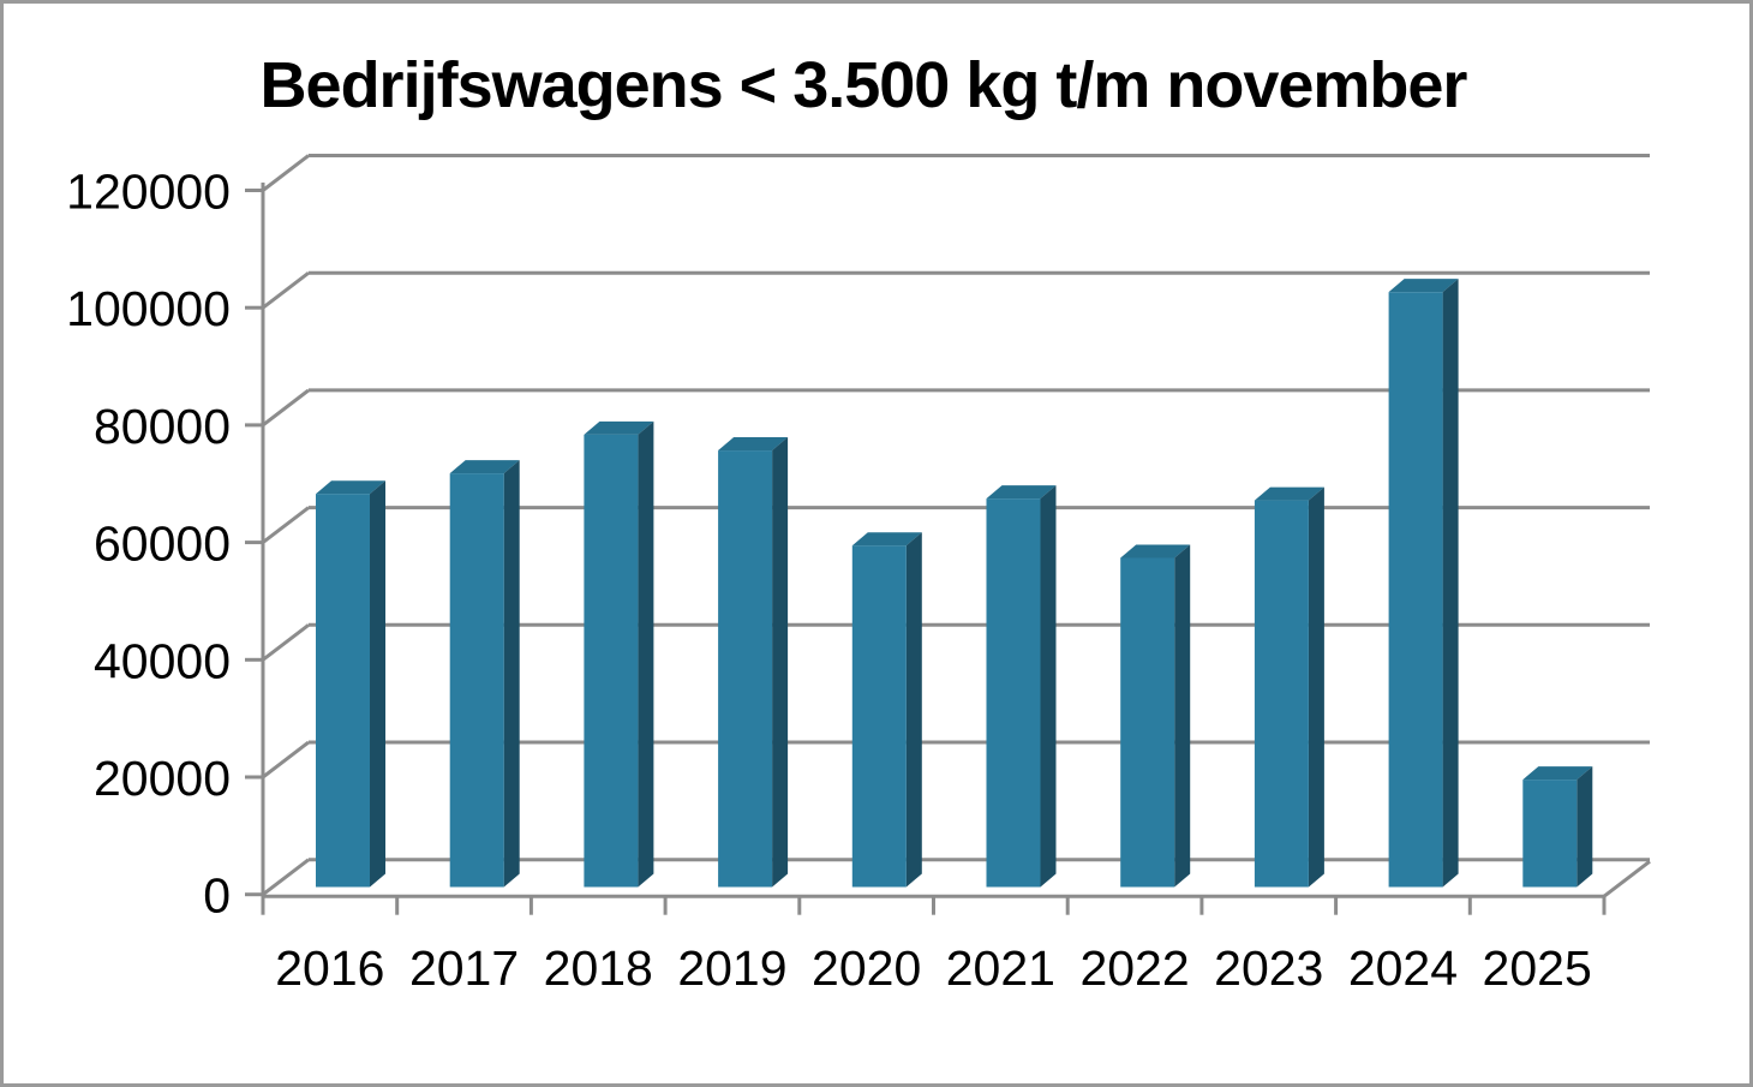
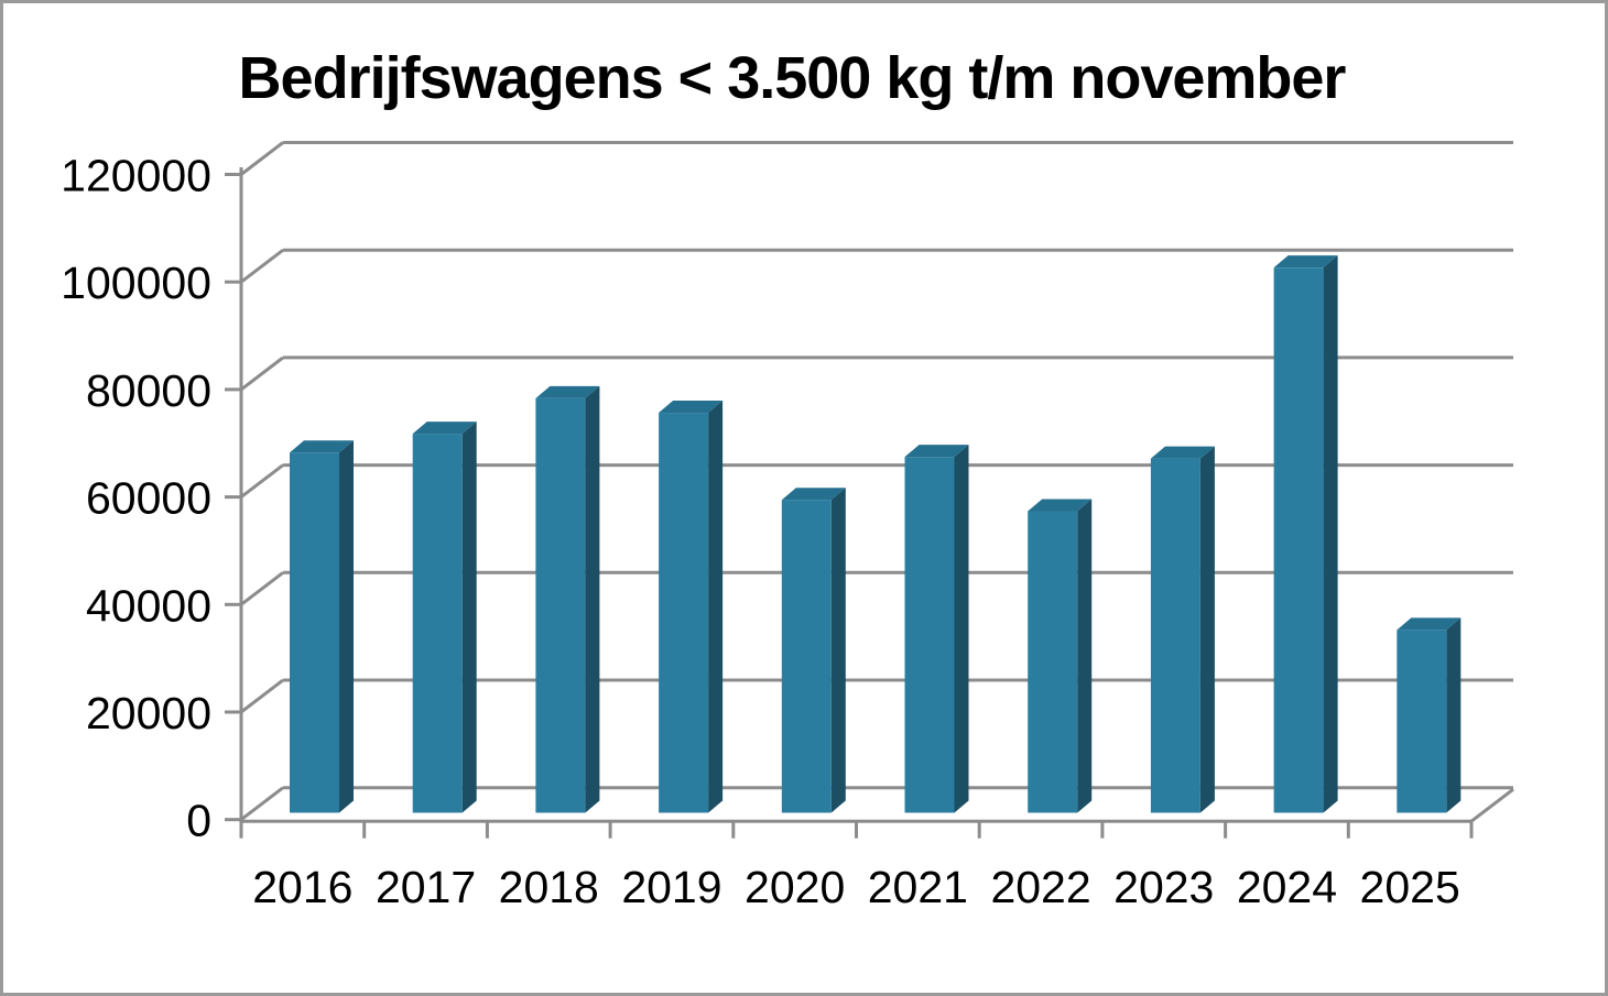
2025: 18000 -> 34000
